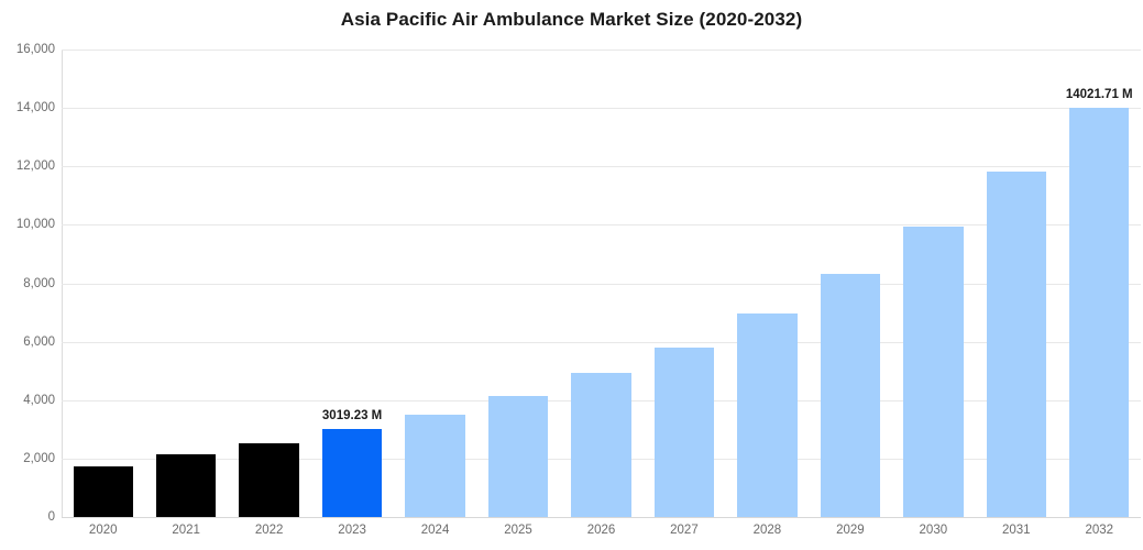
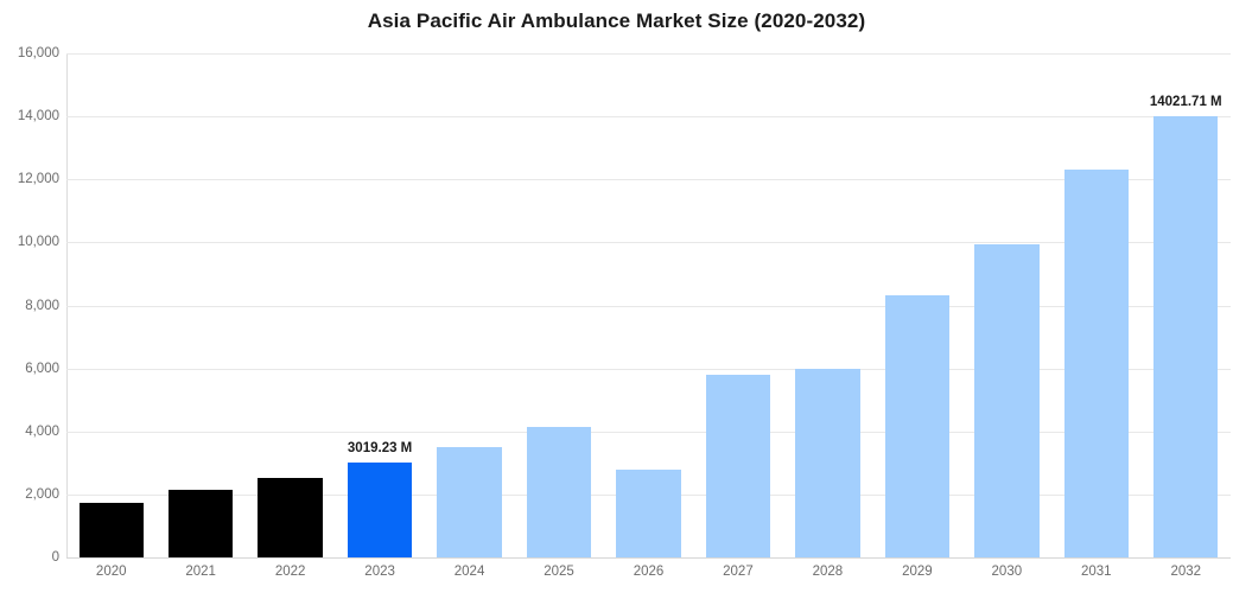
2026: 4900 -> 2800
2028: 7000 -> 6000
2031: 11800 -> 12300
